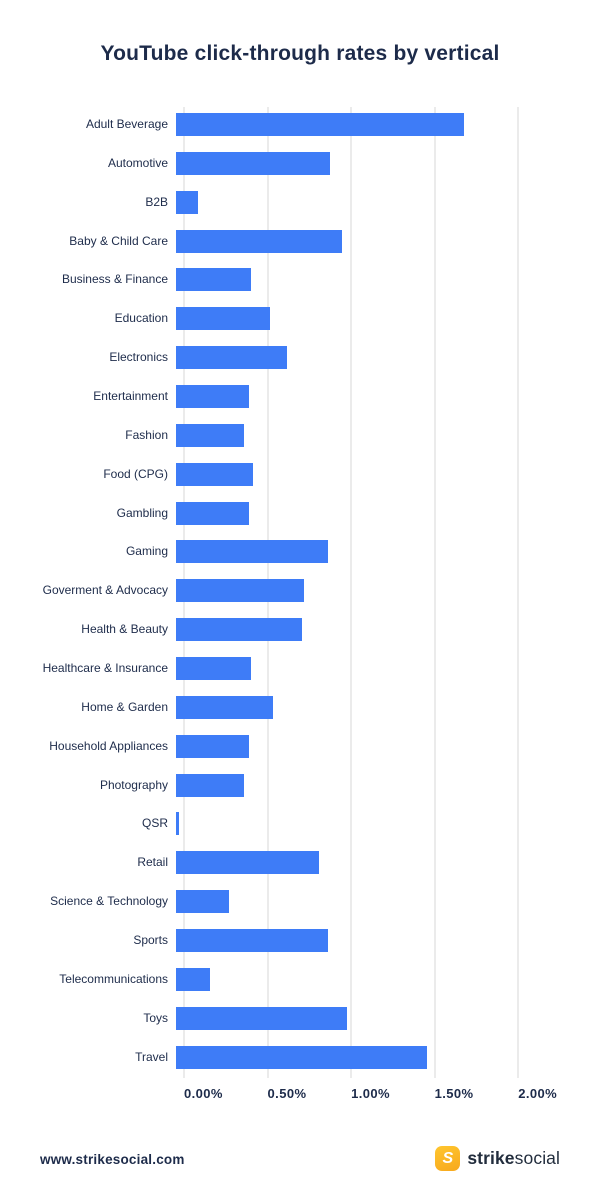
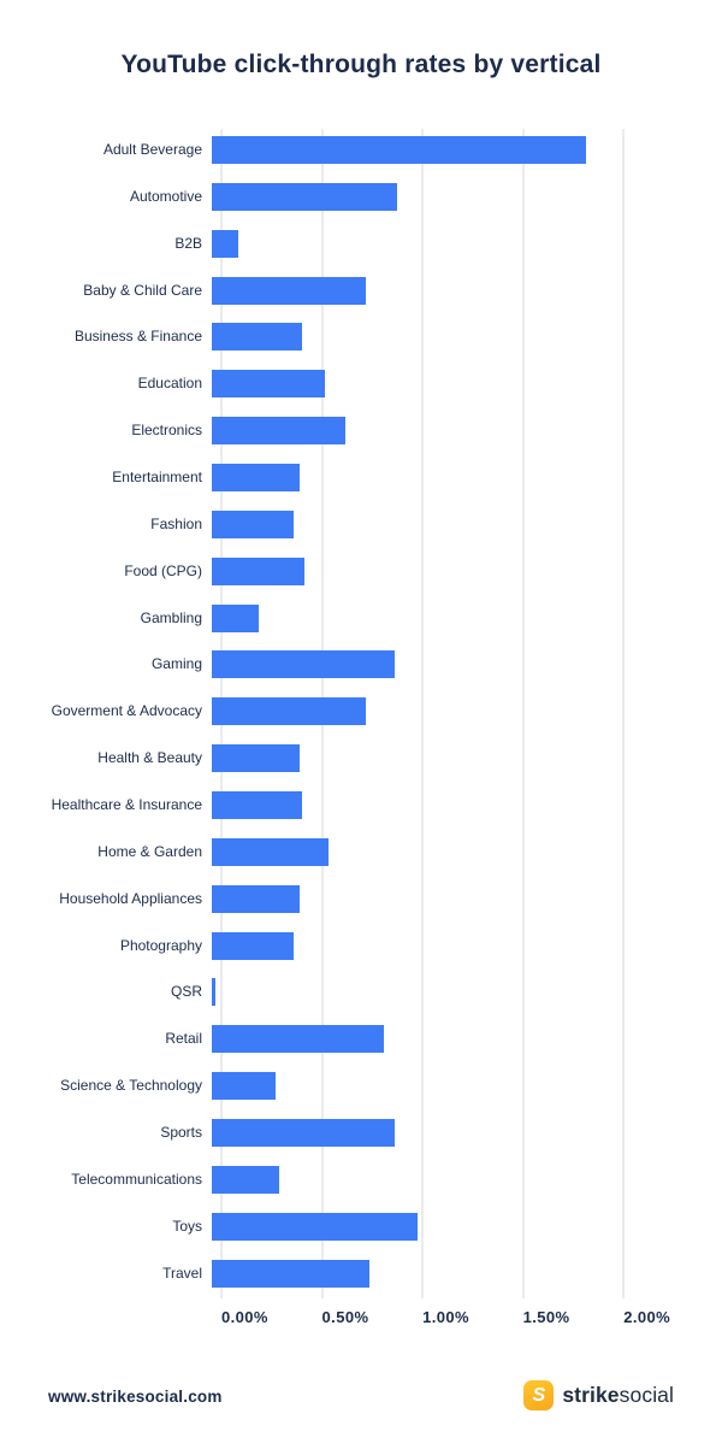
Adult Beverage: 1.69% -> 1.82%
Baby & Child Care: 0.97% -> 0.75%
Gambling: 0.43% -> 0.23%
Health & Beauty: 0.74% -> 0.43%
Telecommunications: 0.20% -> 0.33%
Travel: 1.47% -> 0.77%
